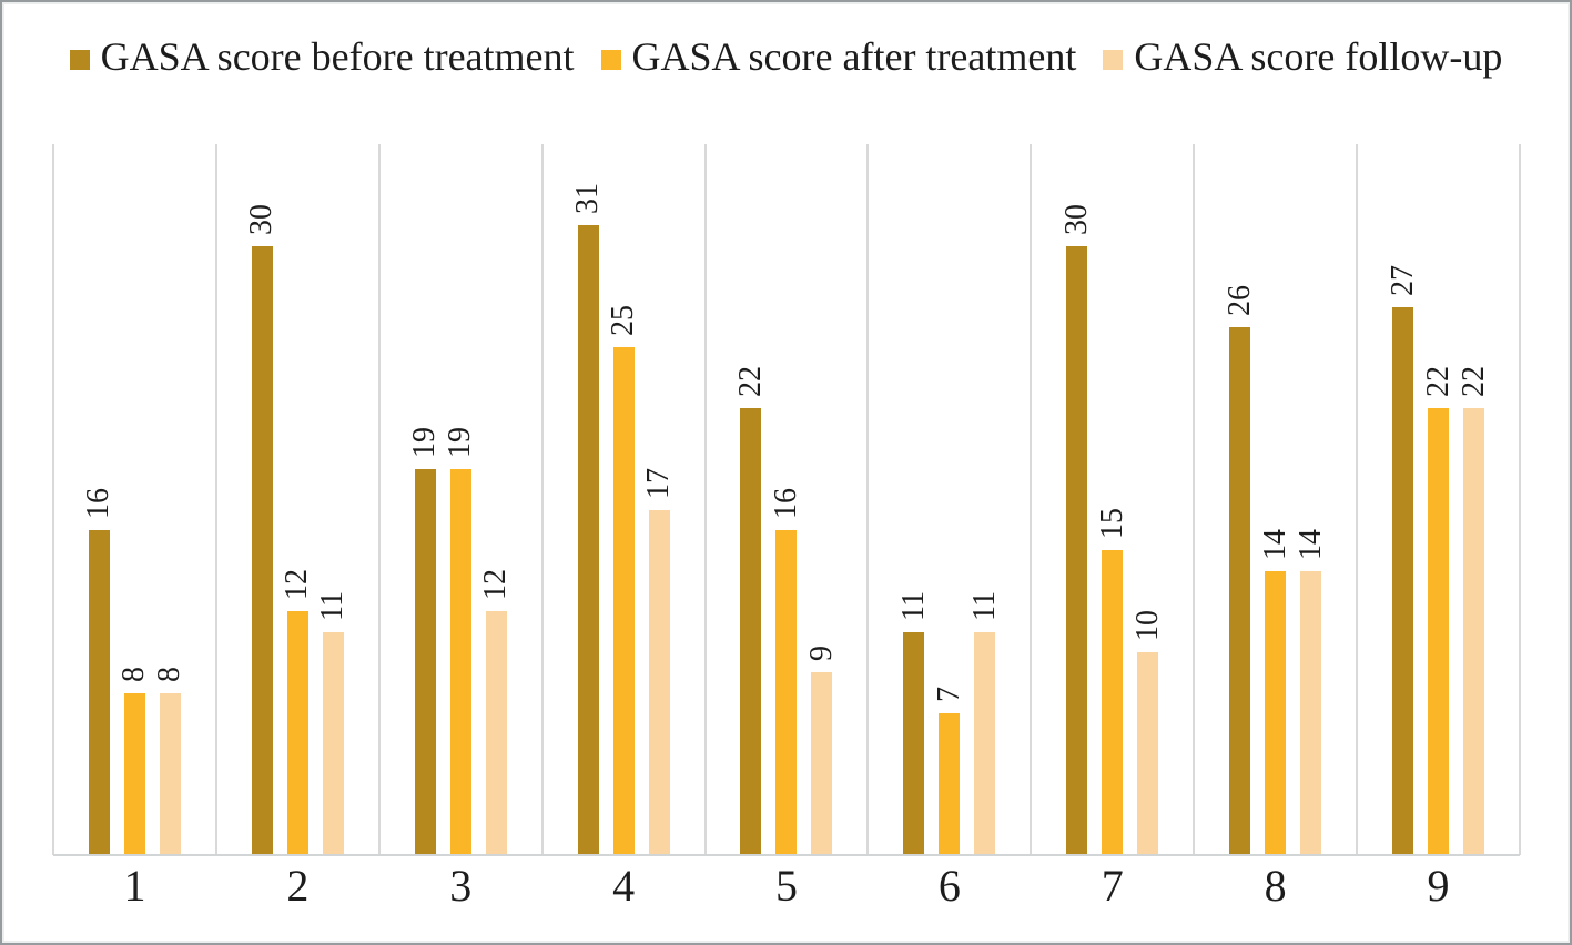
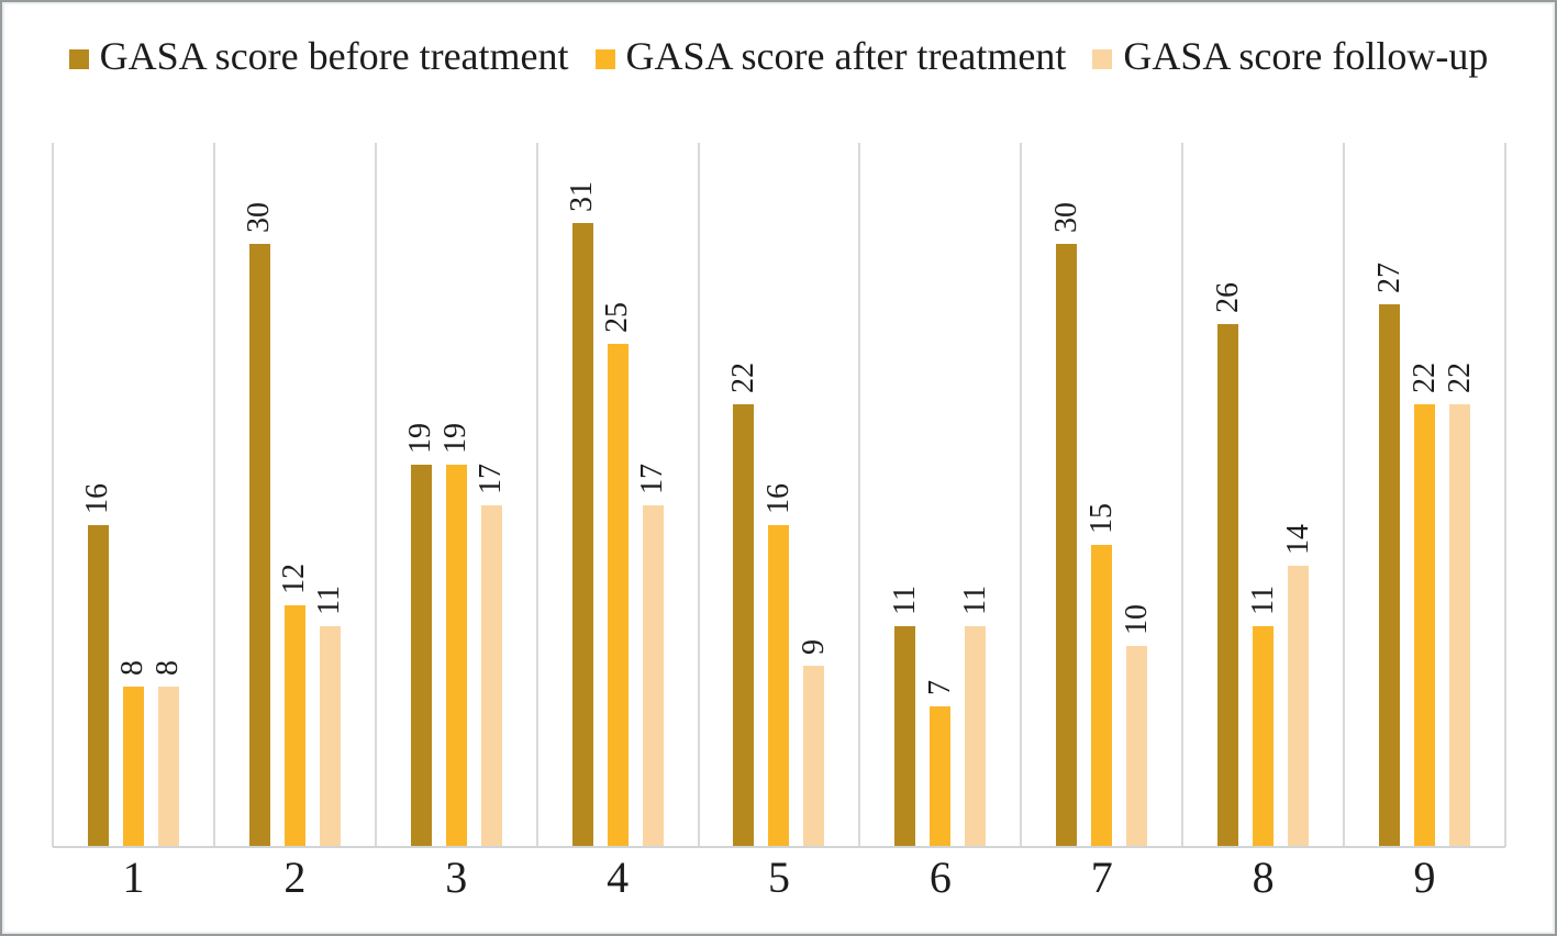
GASA score follow-up/3: 12 -> 17
GASA score after treatment/8: 14 -> 11
